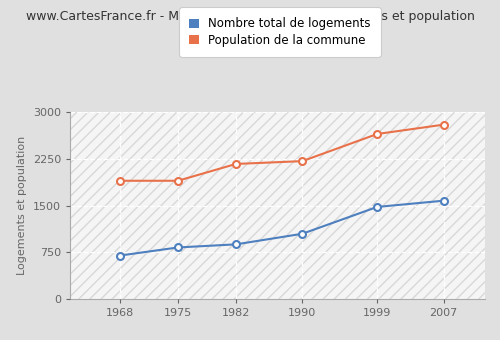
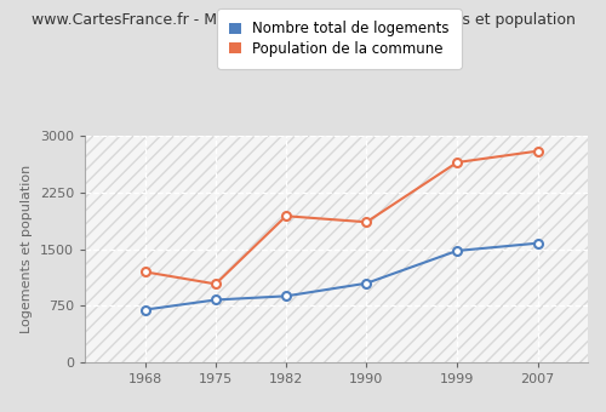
Population de la commune/1968: 1900 -> 1200
Population de la commune/1975: 1900 -> 1040
Population de la commune/1982: 2170 -> 1940
Population de la commune/1990: 2220 -> 1860
